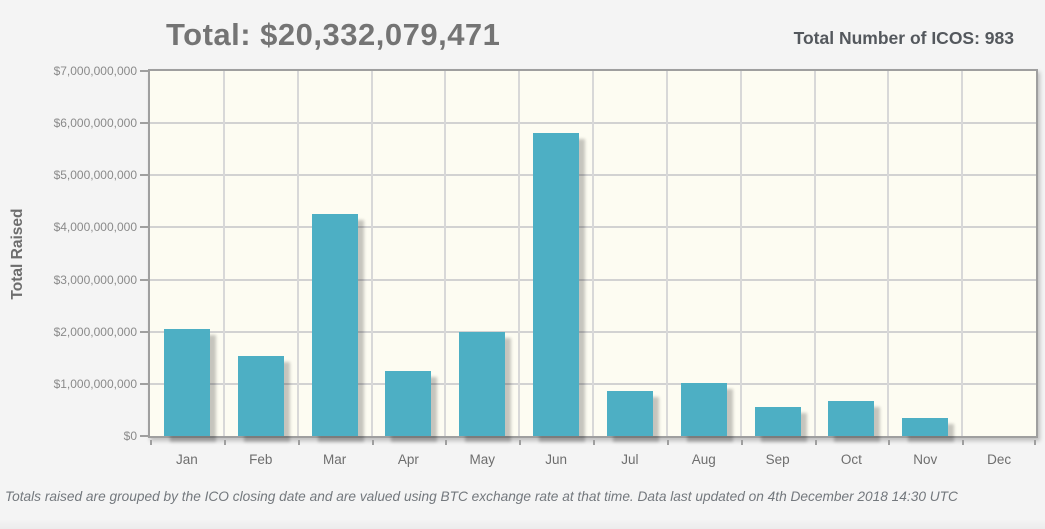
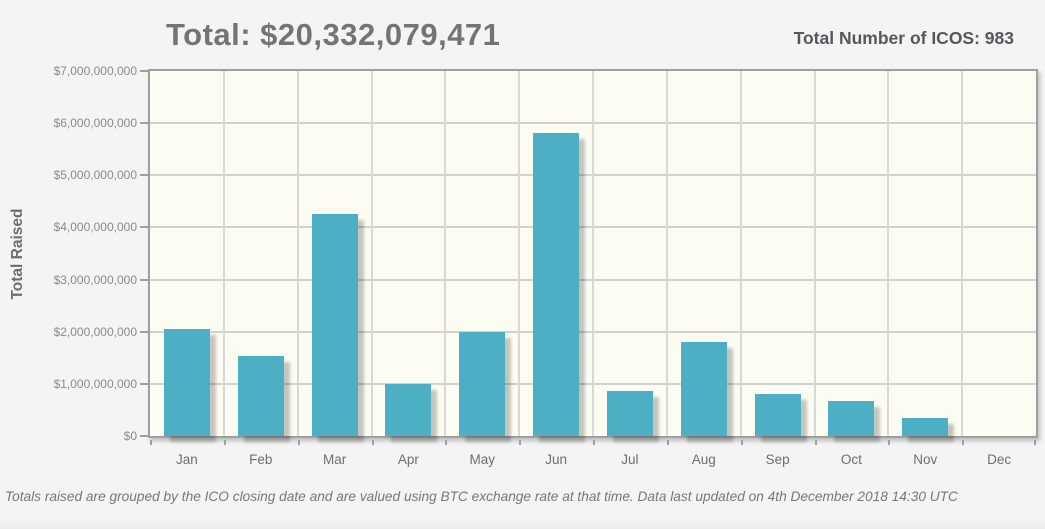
Apr: $1200000000 -> $1000000000
Aug: $1000000000 -> $1800000000
Sep: $600000000 -> $800000000
